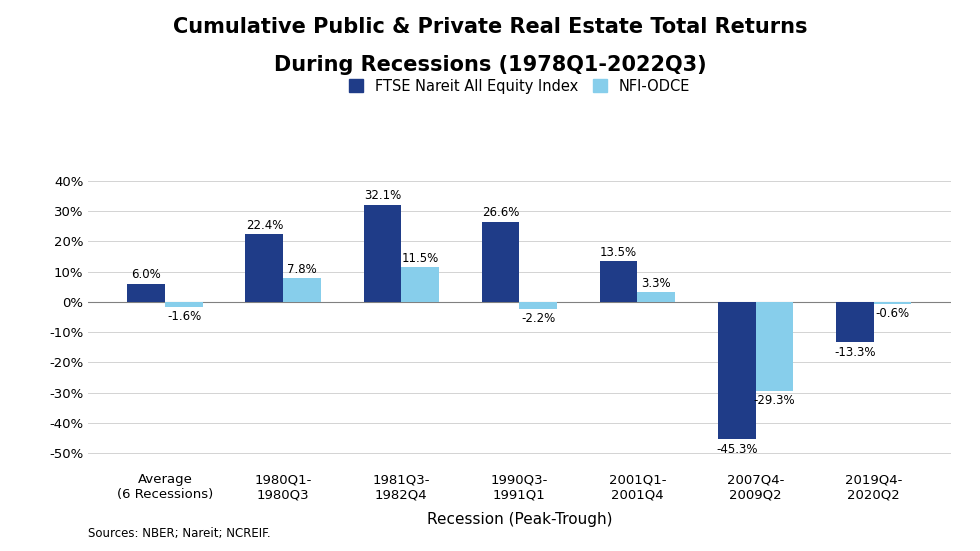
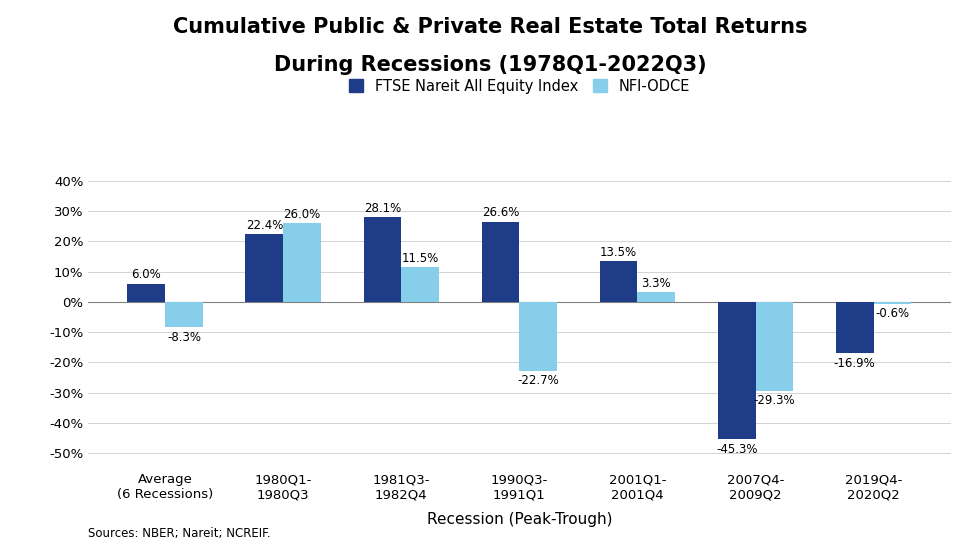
NFI-ODCE/Average (6 Recessions): -1.6% -> -8.3%
NFI-ODCE/1980Q1- 1980Q3: 7.8% -> 26.0%
FTSE Nareit All Equity Index/1981Q3- 1982Q4: 32.1% -> 28.1%
NFI-ODCE/1990Q3- 1991Q1: -2.2% -> -22.7%
FTSE Nareit All Equity Index/2019Q4- 2020Q2: -13.3% -> -16.9%
